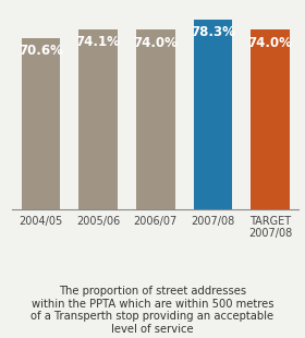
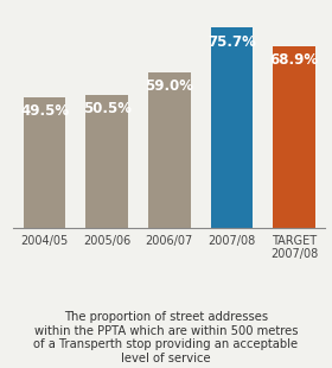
2004/05: 70.6% -> 49.5%
2005/06: 74.1% -> 50.5%
2006/07: 74.0% -> 59.0%
2007/08: 78.3% -> 75.7%
TARGET 2007/08: 74.0% -> 68.9%
